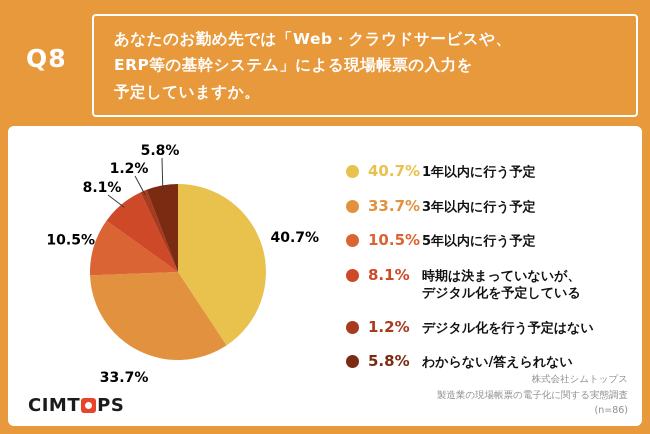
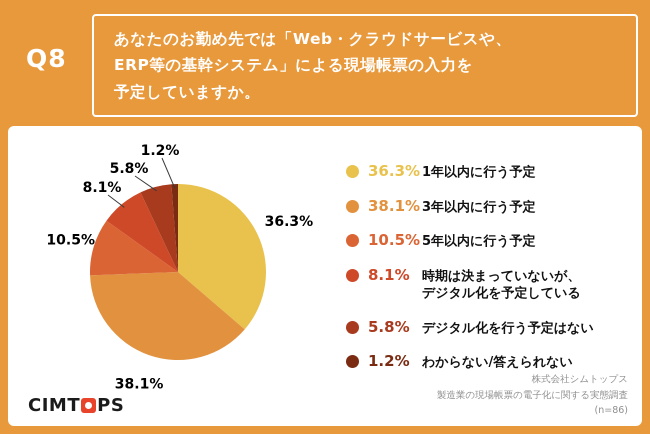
1年以内に行う予定: 40.7% -> 36.3%
3年以内に行う予定: 33.7% -> 38.1%
デジタル化を行う予定はない: 1.2% -> 5.8%
わからない/答えられない: 5.8% -> 1.2%
